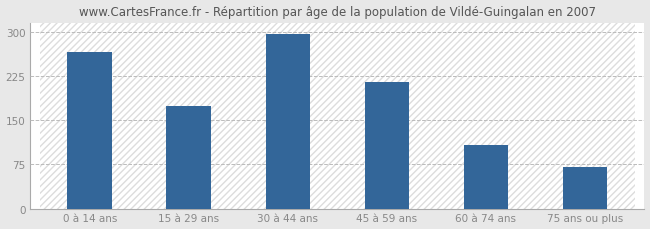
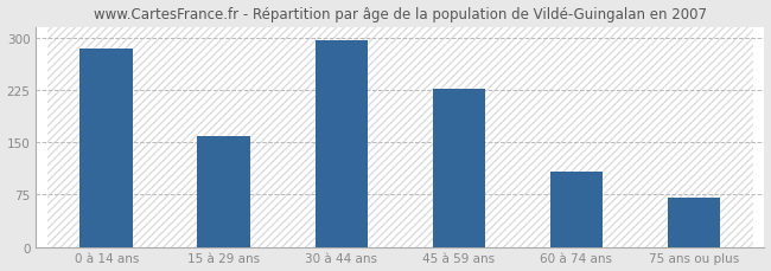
0 à 14 ans: 266 -> 285
15 à 29 ans: 174 -> 158
45 à 59 ans: 214 -> 227
